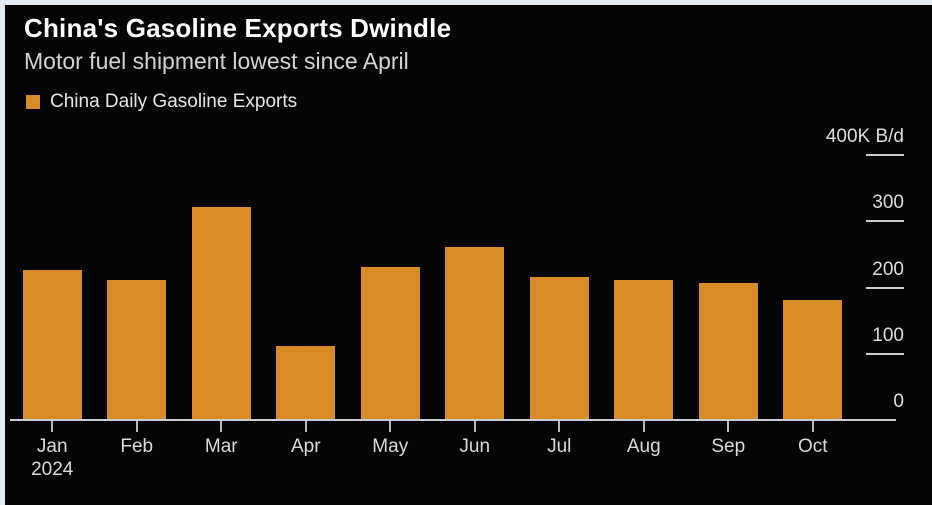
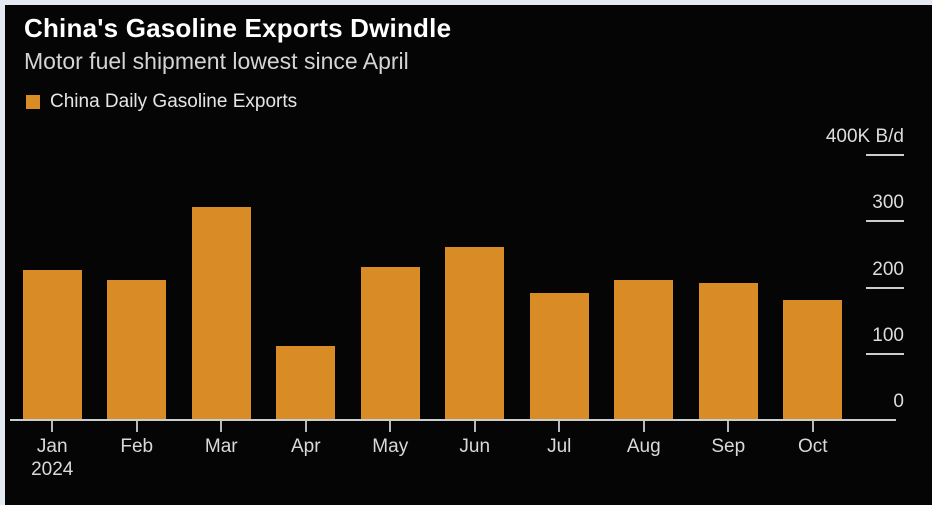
Jul: 220 -> 190
